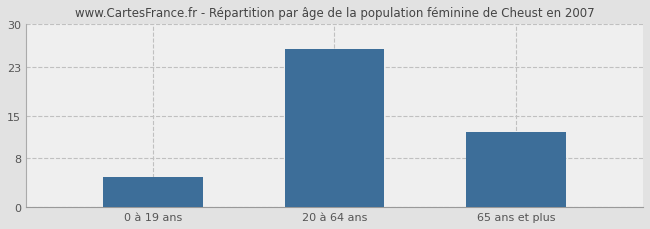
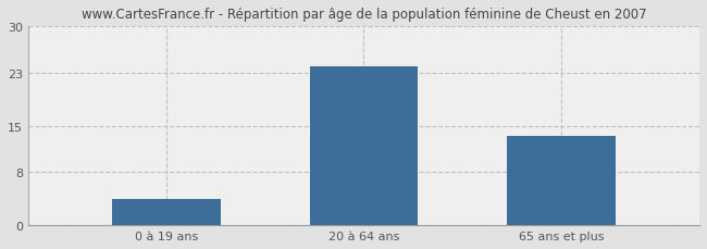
0 à 19 ans: 5.0 -> 4.0
20 à 64 ans: 26.0 -> 24.0
65 ans et plus: 12.4 -> 13.5
